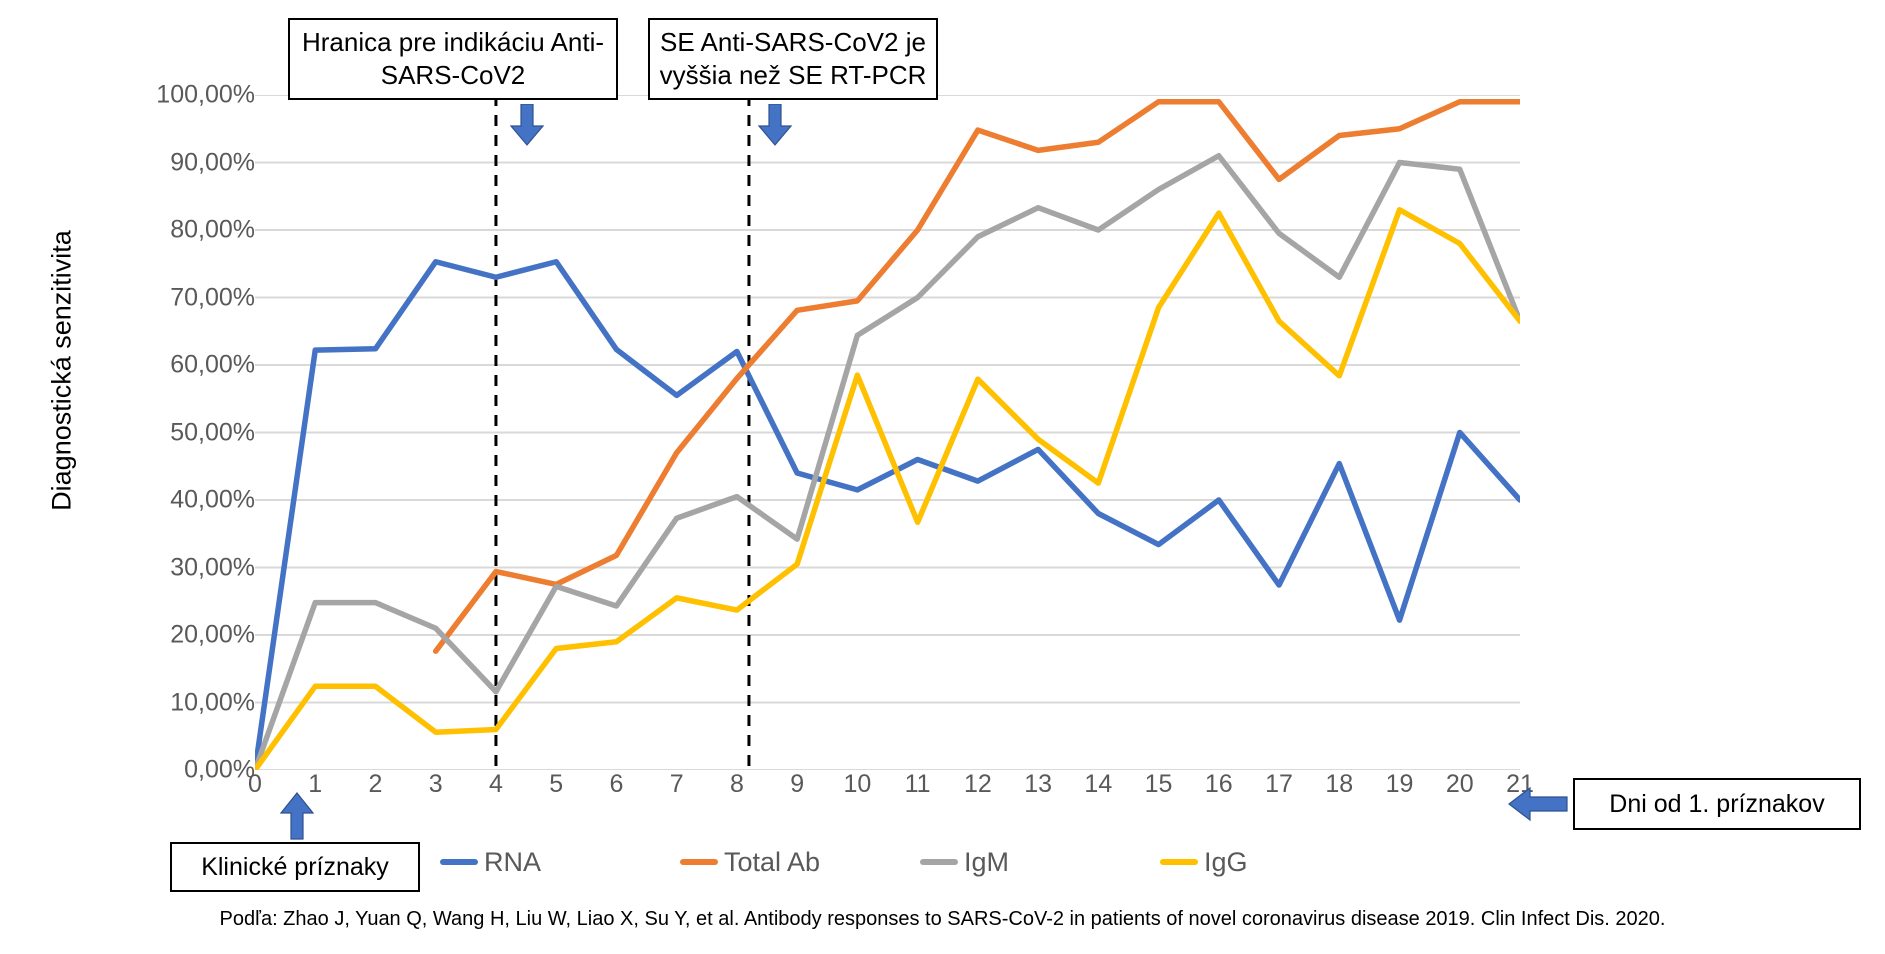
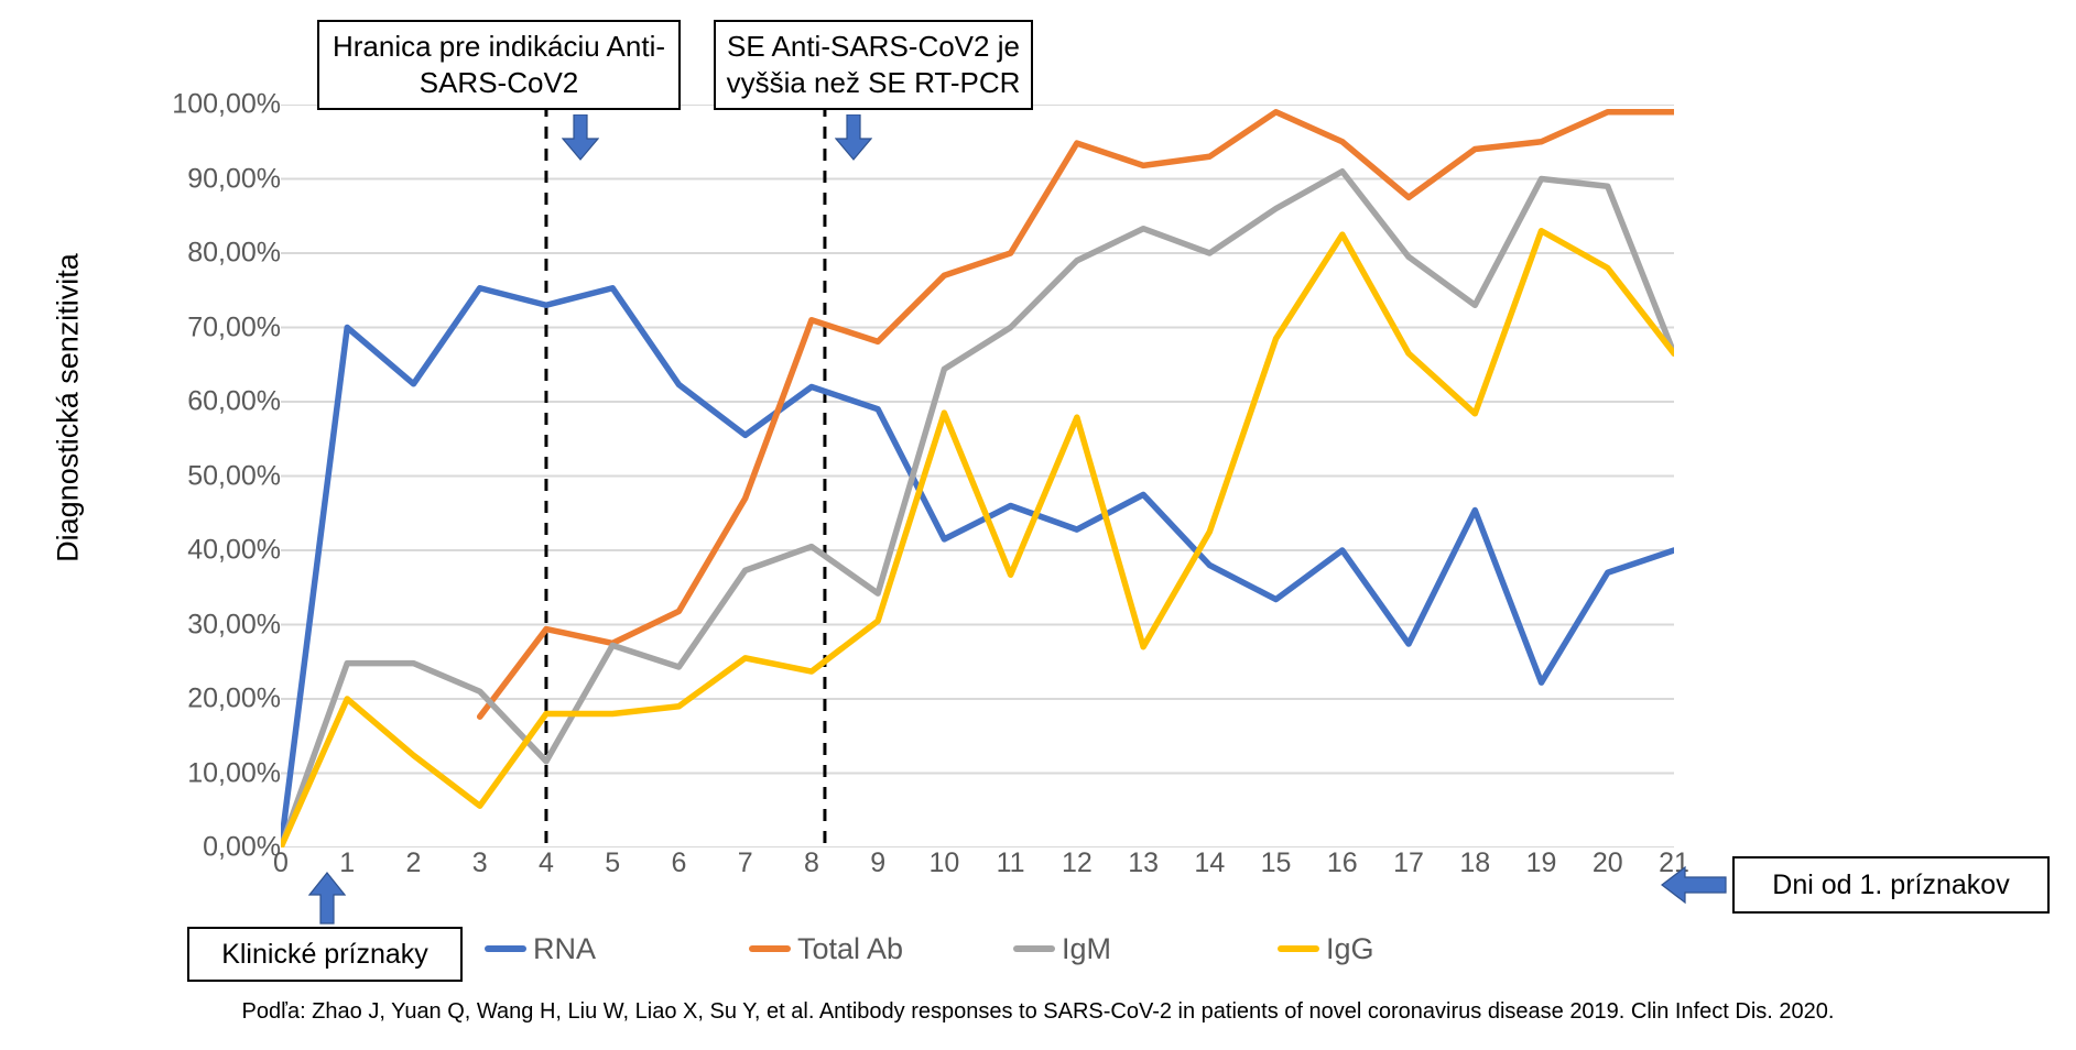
RNA/1: 62% -> 70%
IgG/1: 12% -> 20%
IgG/4: 6% -> 18%
Total Ab/8: 58% -> 71%
RNA/9: 44% -> 59%
Total Ab/10: 70% -> 77%
IgG/13: 49% -> 27%
Total Ab/16: 99% -> 95%
RNA/20: 50% -> 37%
